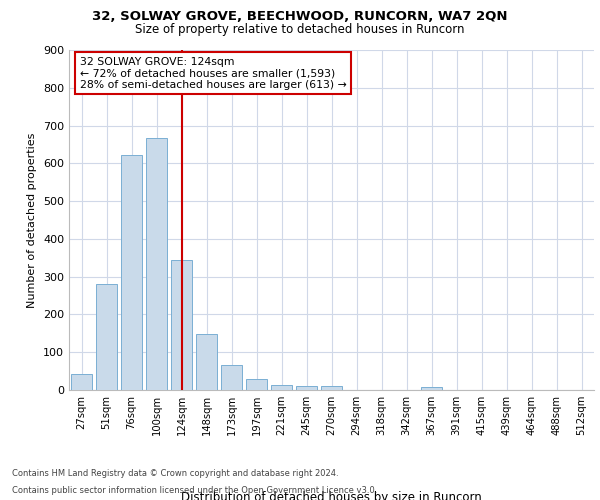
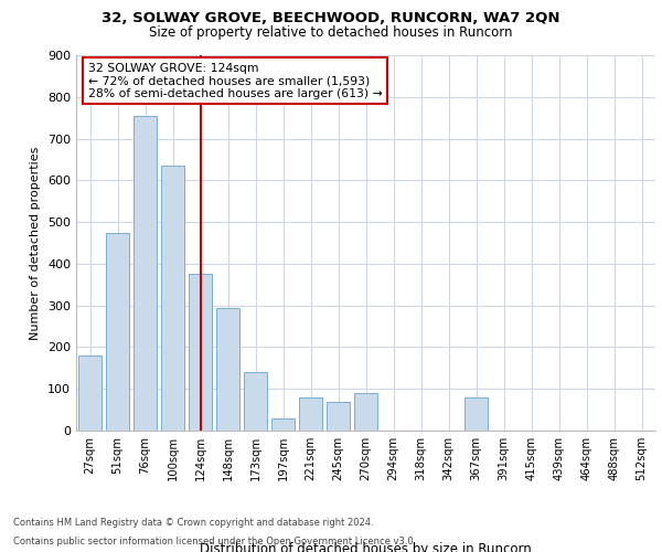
27sqm: 42 -> 180
51sqm: 280 -> 475
76sqm: 622 -> 755
100sqm: 667 -> 635
124sqm: 345 -> 375
148sqm: 148 -> 295
173sqm: 65 -> 140
221sqm: 13 -> 80
245sqm: 11 -> 70
270sqm: 10 -> 90
367sqm: 8 -> 80
